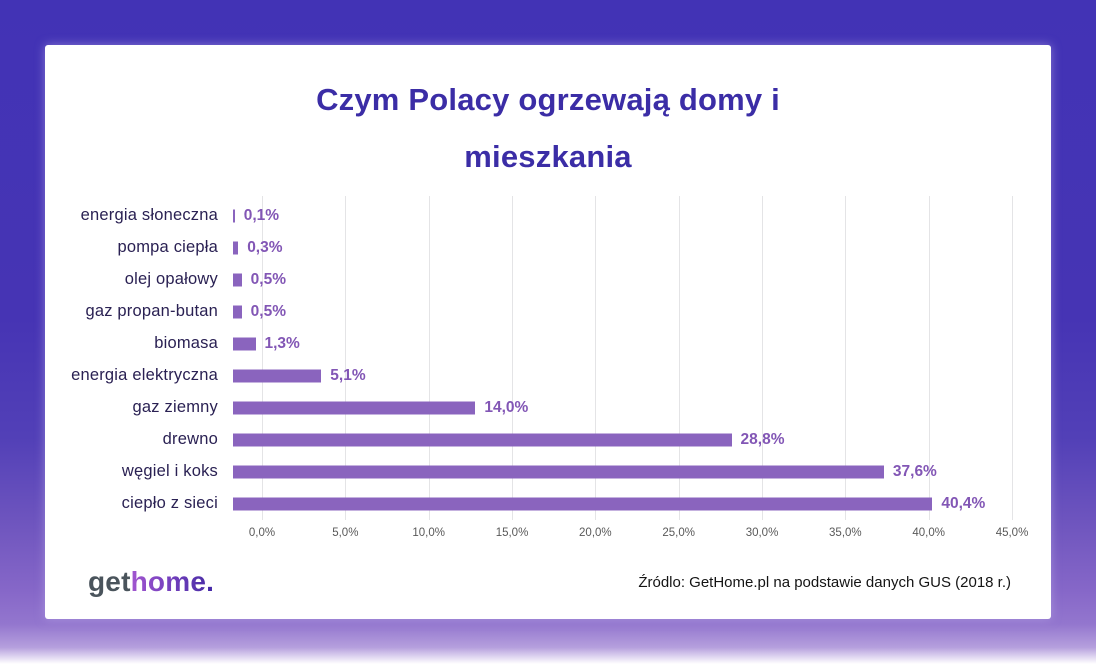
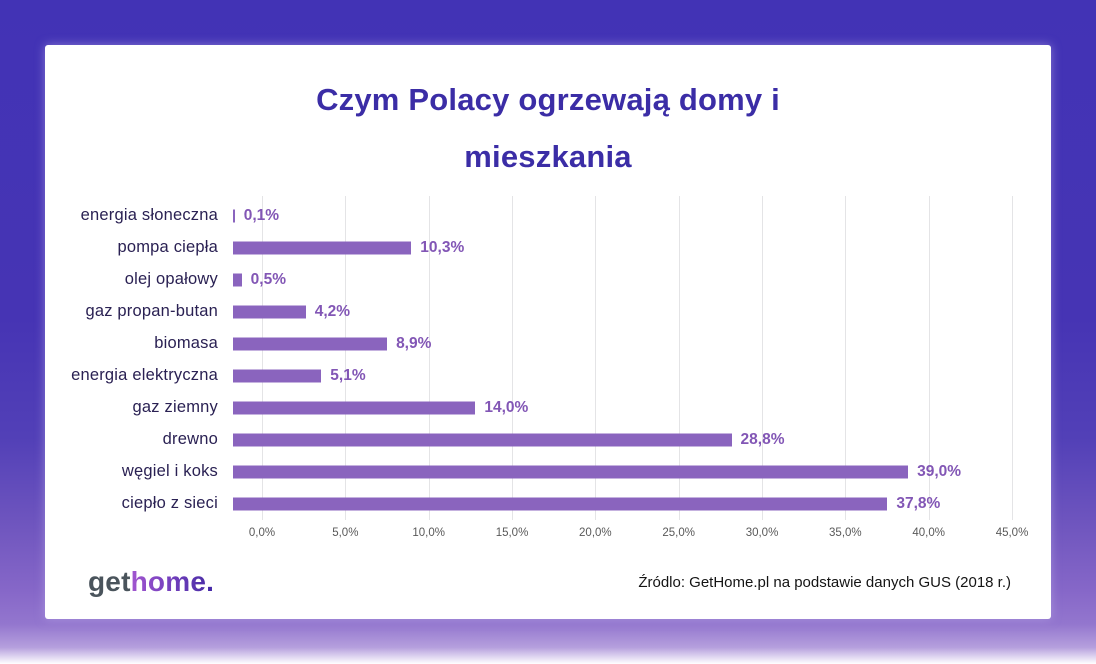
pompa ciepła: 0,3% -> 10,3%
gaz propan-butan: 0,5% -> 4,2%
biomasa: 1,3% -> 8,9%
węgiel i koks: 37,6% -> 39,0%
ciepło z sieci: 40,4% -> 37,8%
